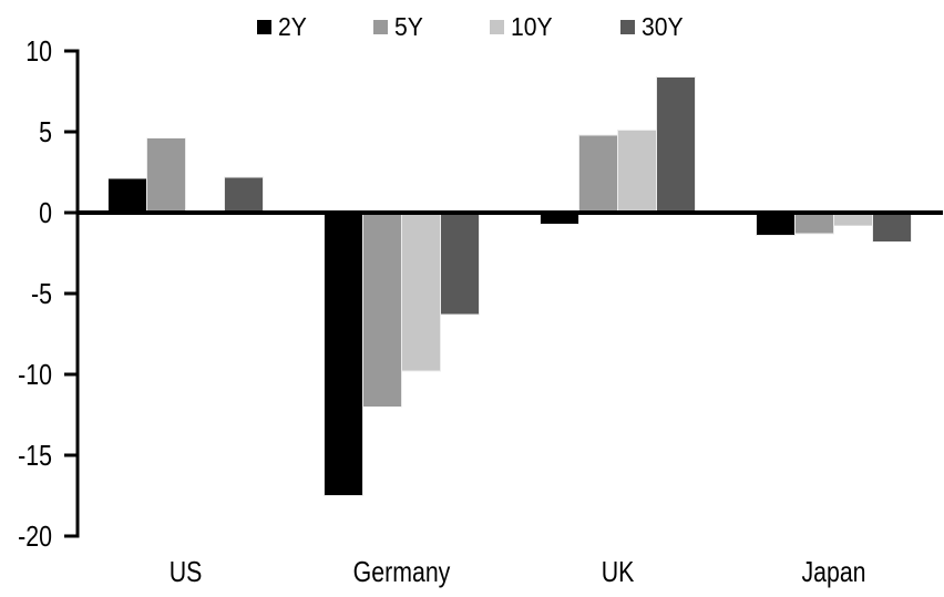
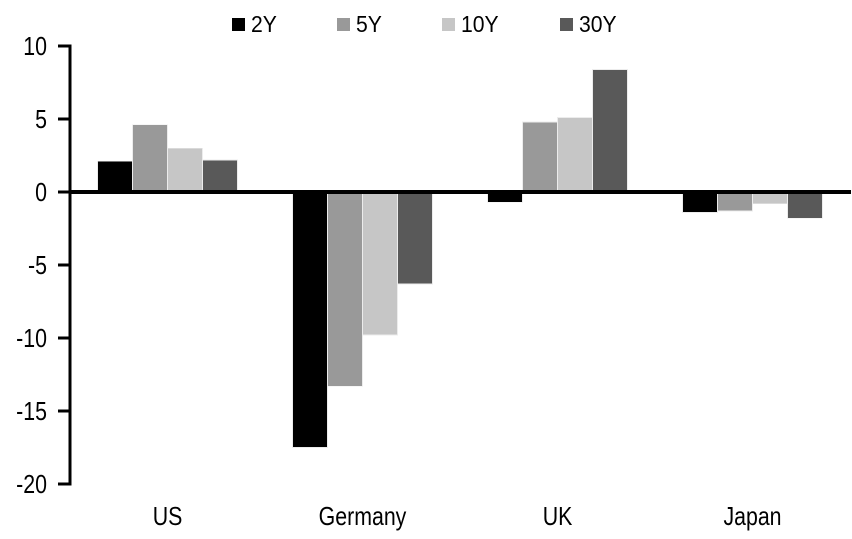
10Y/US: 0.1 -> 3.0
5Y/Germany: -12.0 -> -13.3
